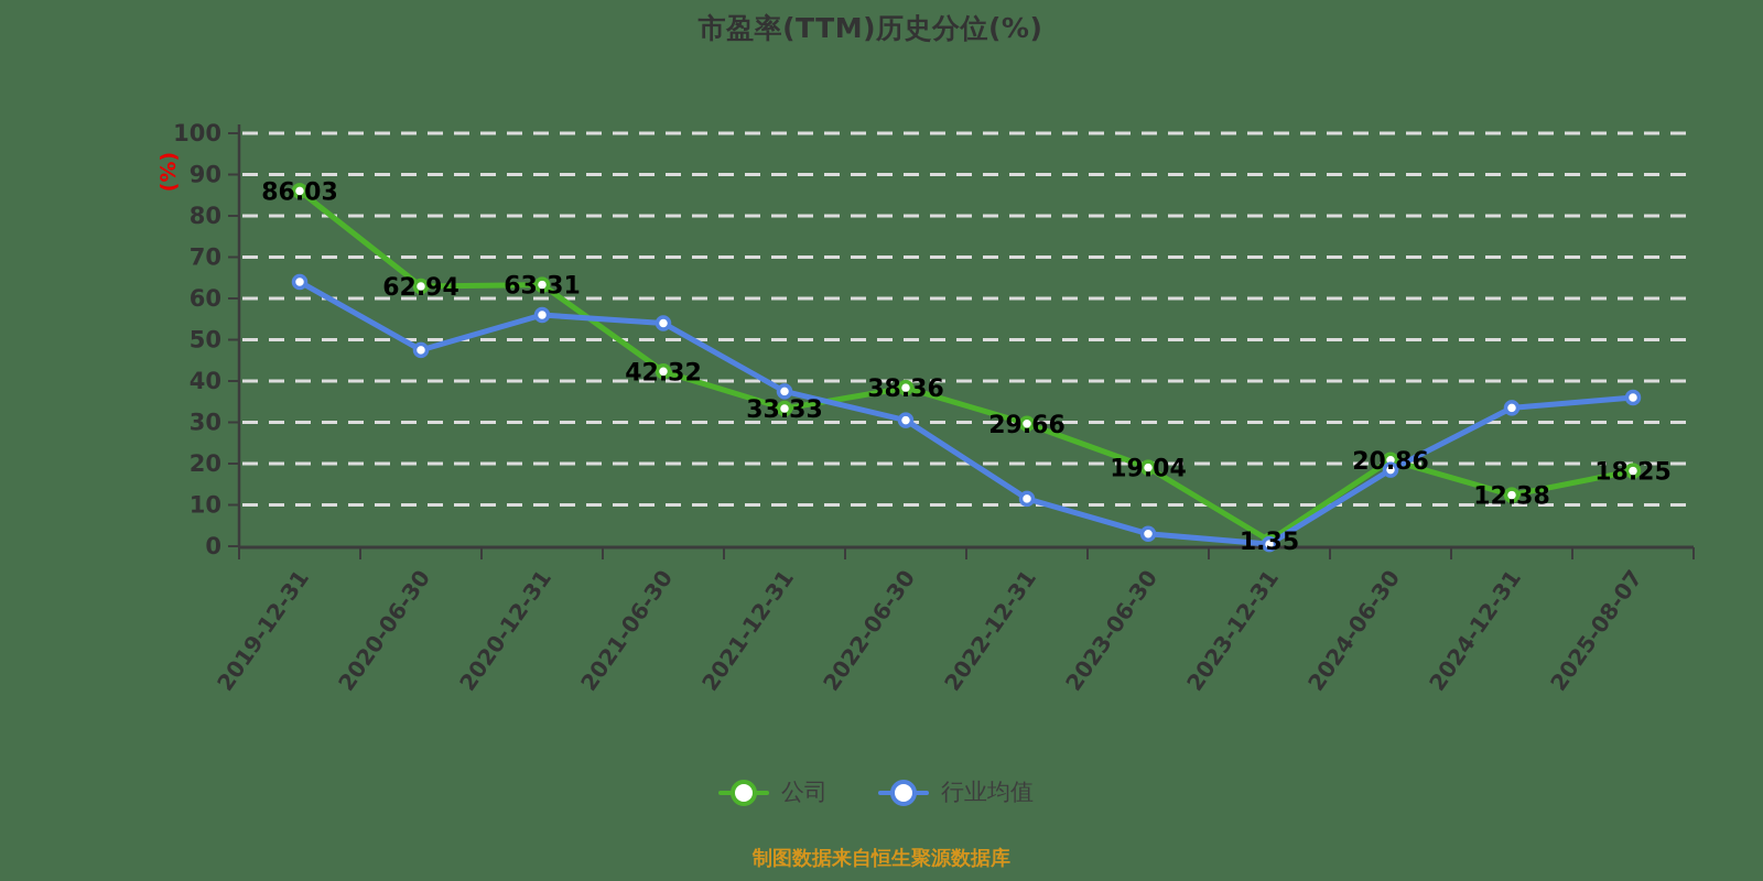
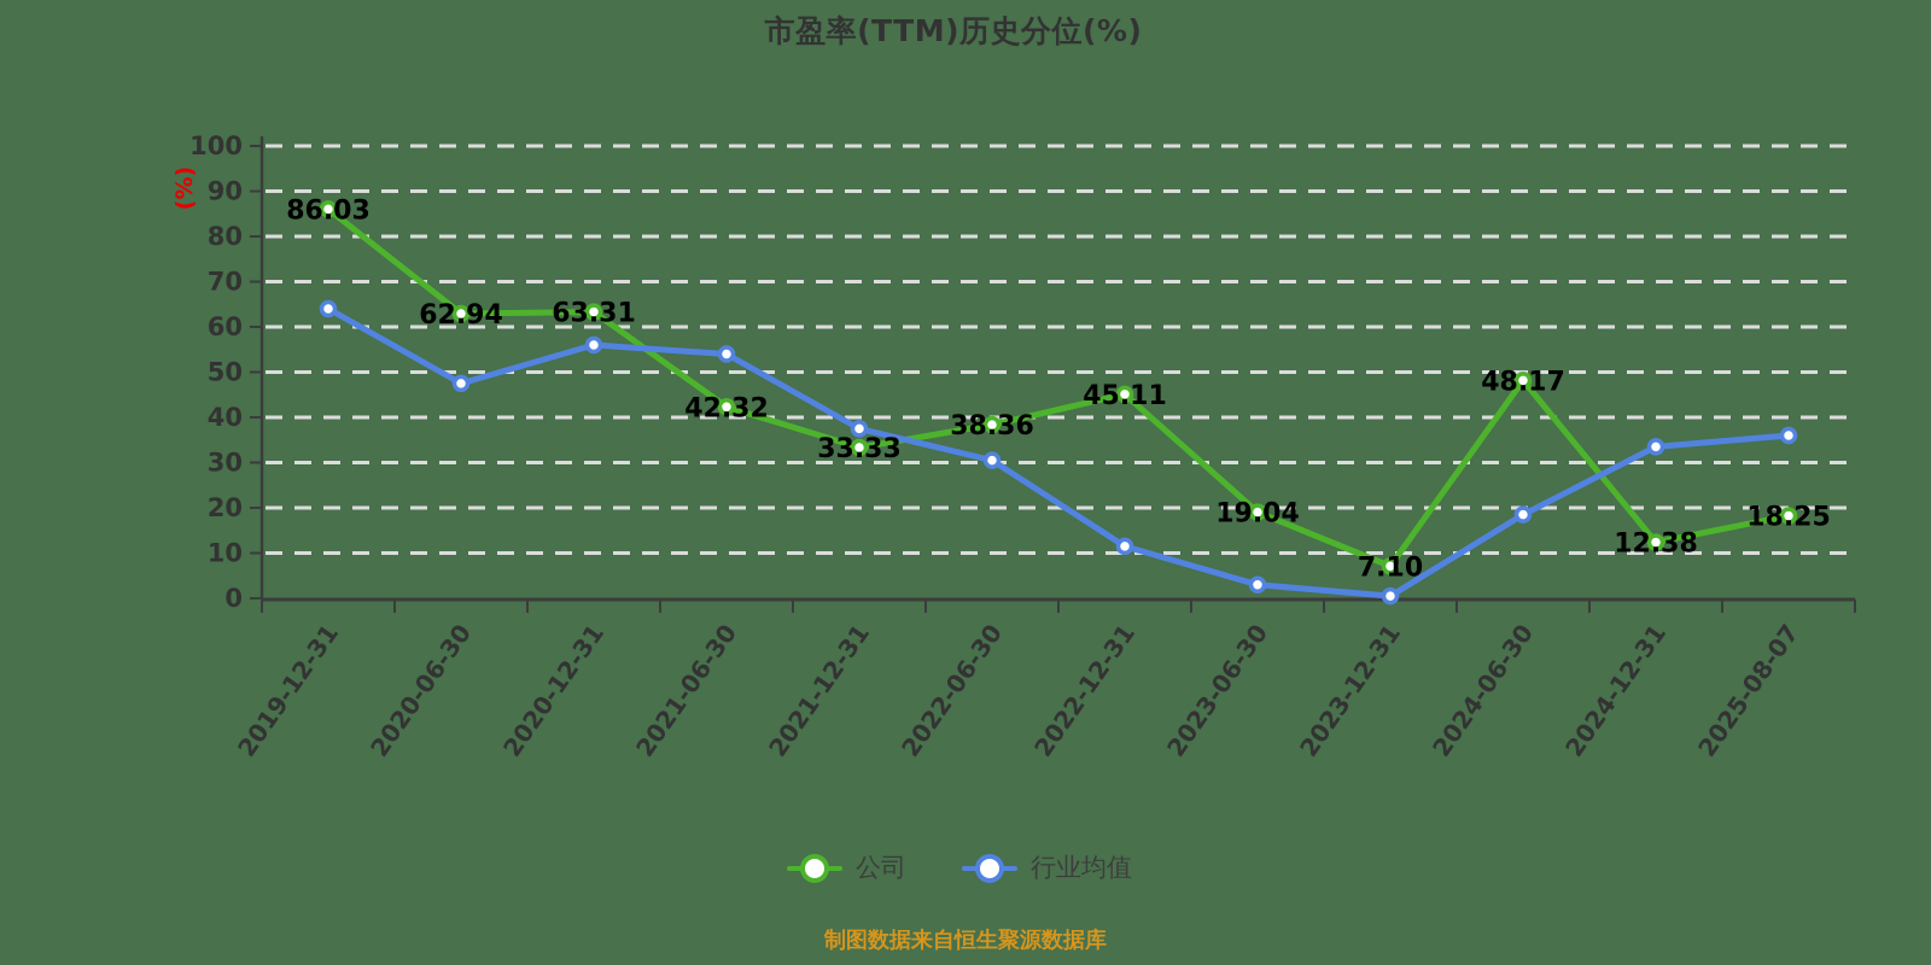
公司/2022-12-31: 29.66 -> 45.11
公司/2023-12-31: 1.35 -> 7.10
公司/2024-06-30: 20.86 -> 48.17
